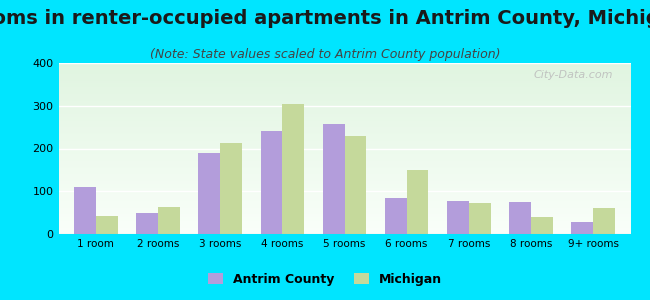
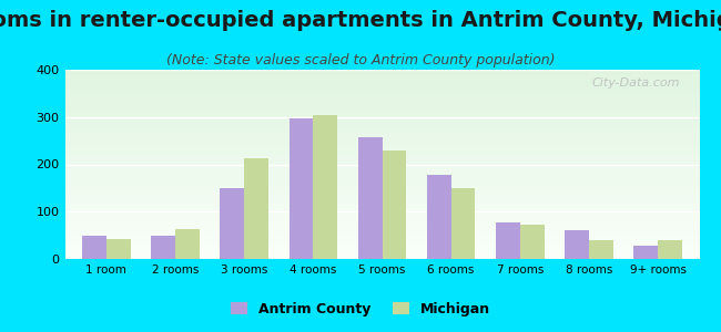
Antrim County/1 room: 110 -> 50
Antrim County/3 rooms: 190 -> 150
Antrim County/4 rooms: 240 -> 298
Antrim County/6 rooms: 85 -> 178
Antrim County/8 rooms: 75 -> 60
Michigan/9+ rooms: 60 -> 40
